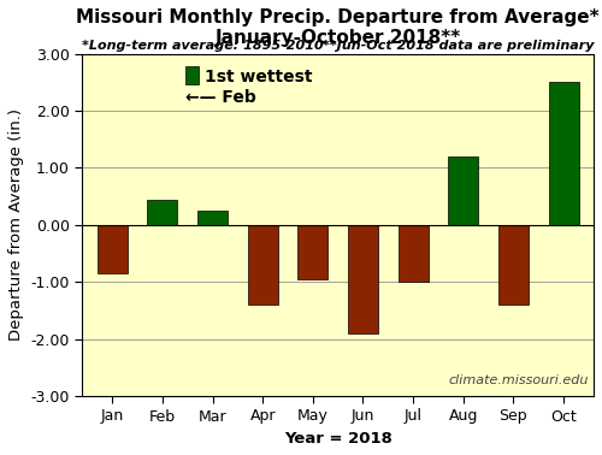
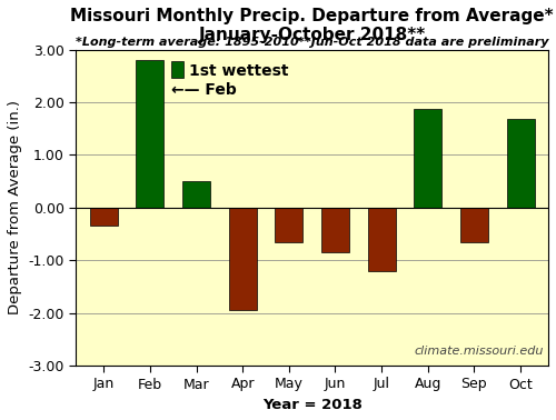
Jan: -0.85 -> -0.35
Feb: 0.45 -> 2.80
Mar: 0.25 -> 0.50
Apr: -1.40 -> -1.95
May: -0.95 -> -0.65
Jun: -1.90 -> -0.85
Jul: -1.00 -> -1.20
Aug: 1.20 -> 1.88
Sep: -1.40 -> -0.65
Oct: 2.50 -> 1.68
